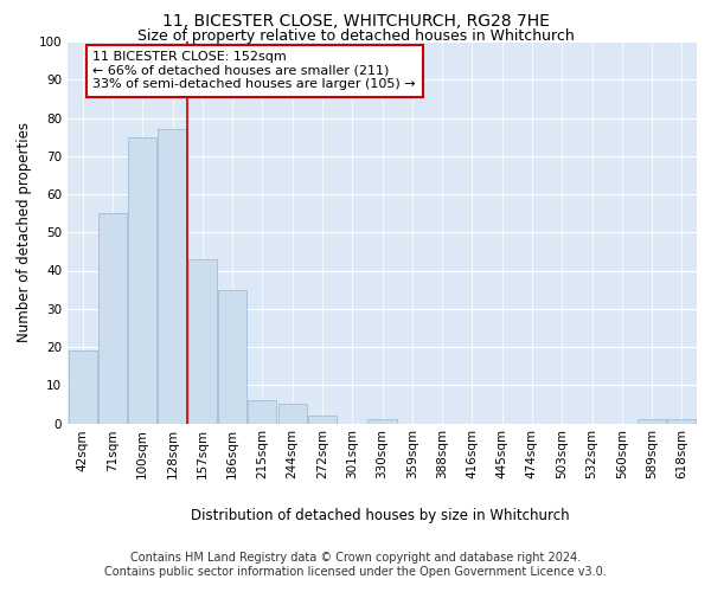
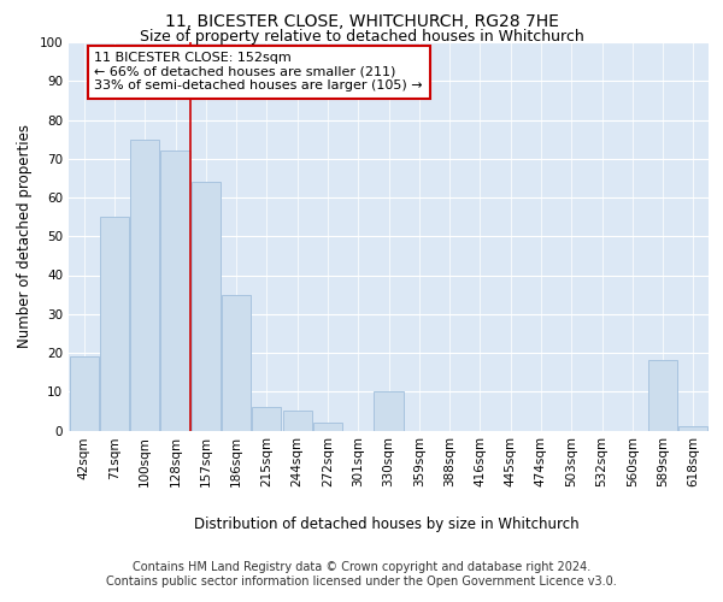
128sqm: 77 -> 72
157sqm: 43 -> 64
330sqm: 1 -> 10
589sqm: 1 -> 18
